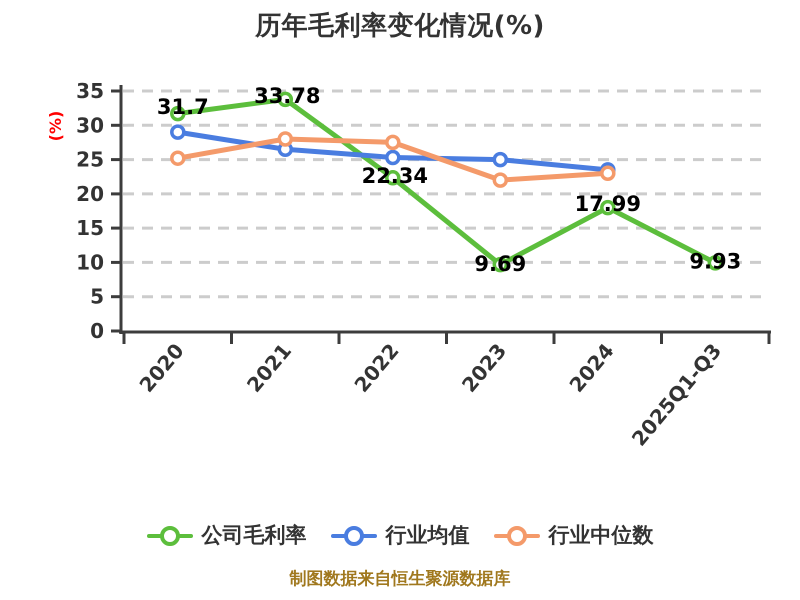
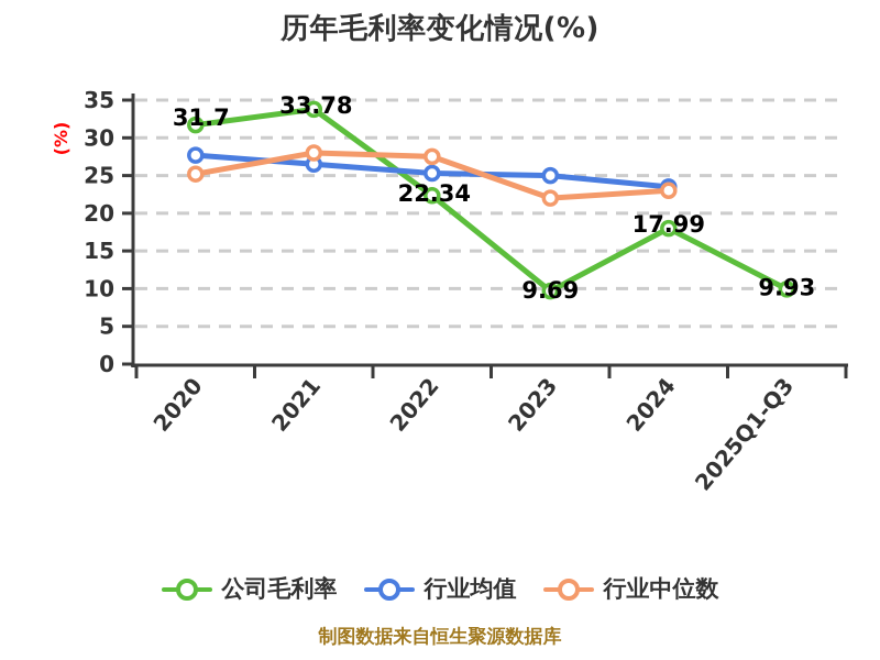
行业均值/2020: 29 -> 28
